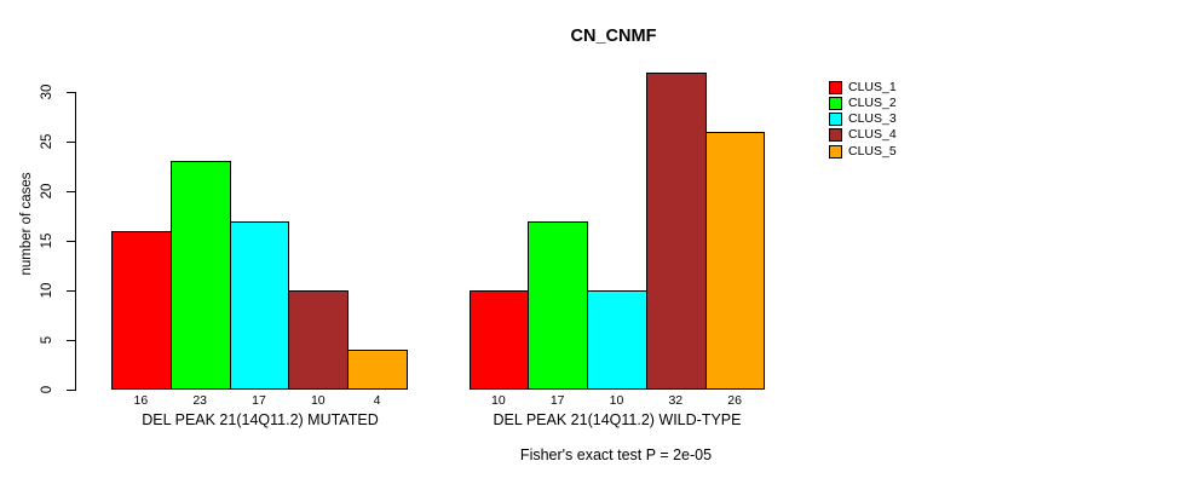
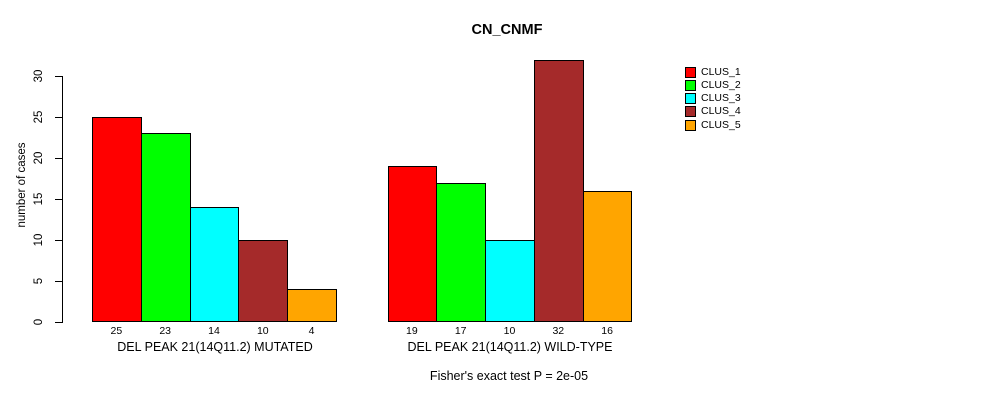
CLUS_1/DEL PEAK 21(14Q11.2) MUTATED: 16 -> 25
CLUS_3/DEL PEAK 21(14Q11.2) MUTATED: 17 -> 14
CLUS_1/DEL PEAK 21(14Q11.2) WILD-TYPE: 10 -> 19
CLUS_5/DEL PEAK 21(14Q11.2) WILD-TYPE: 26 -> 16
